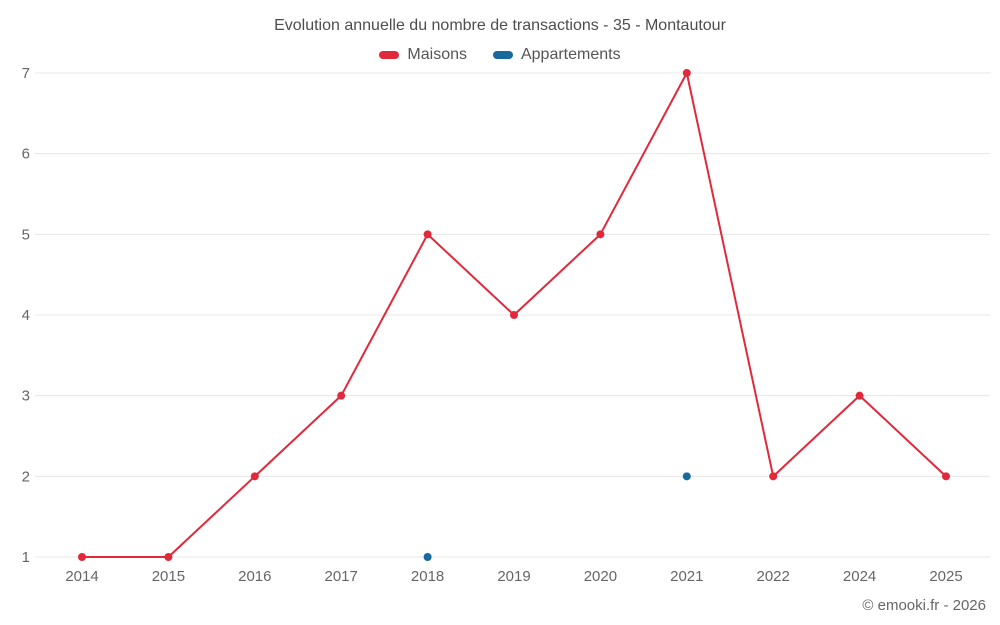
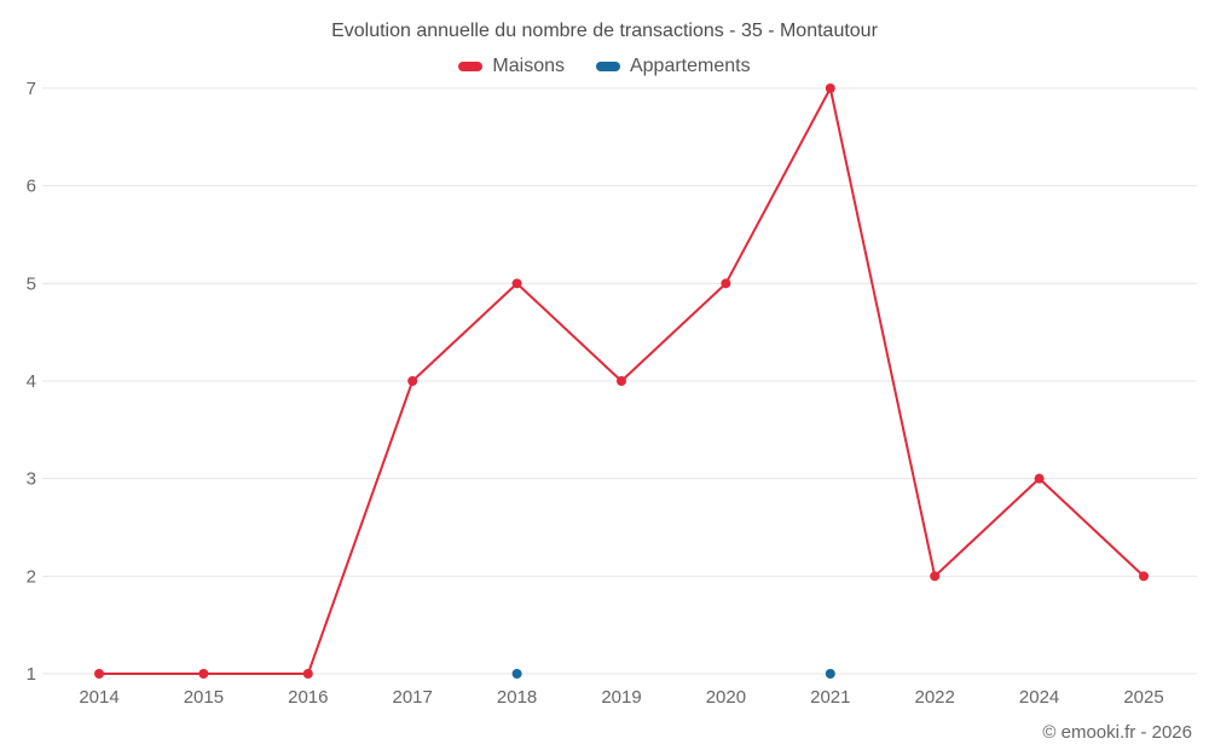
Maisons/2016: 2 -> 1
Maisons/2017: 3 -> 4
Appartements/2021: 2 -> 1
